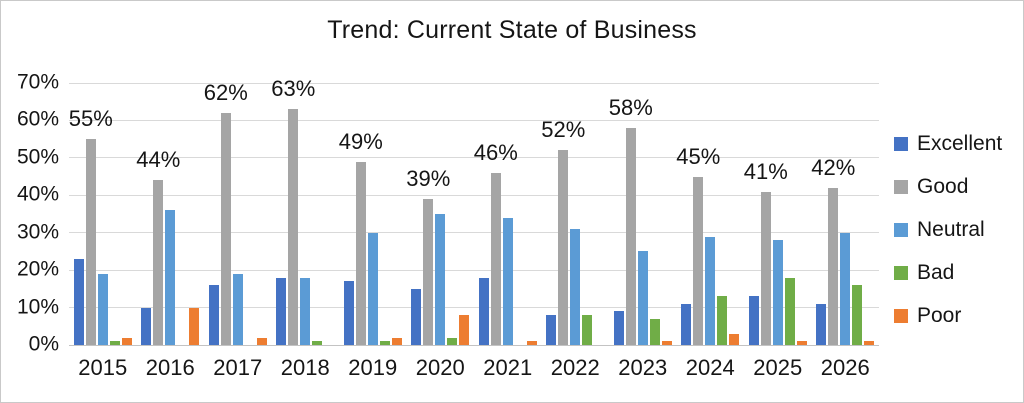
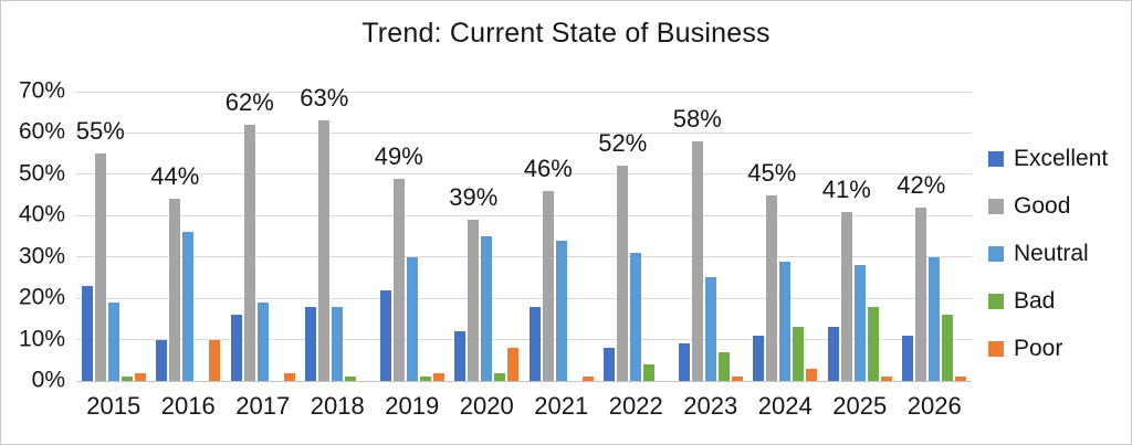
Excellent/2019: 17% -> 22%
Excellent/2020: 15% -> 12%
Bad/2022: 8% -> 4%
